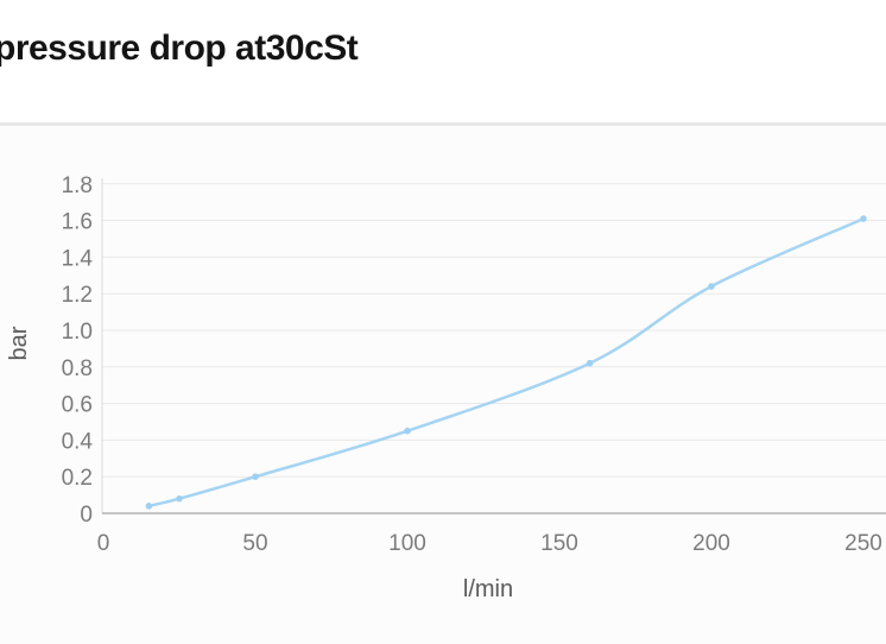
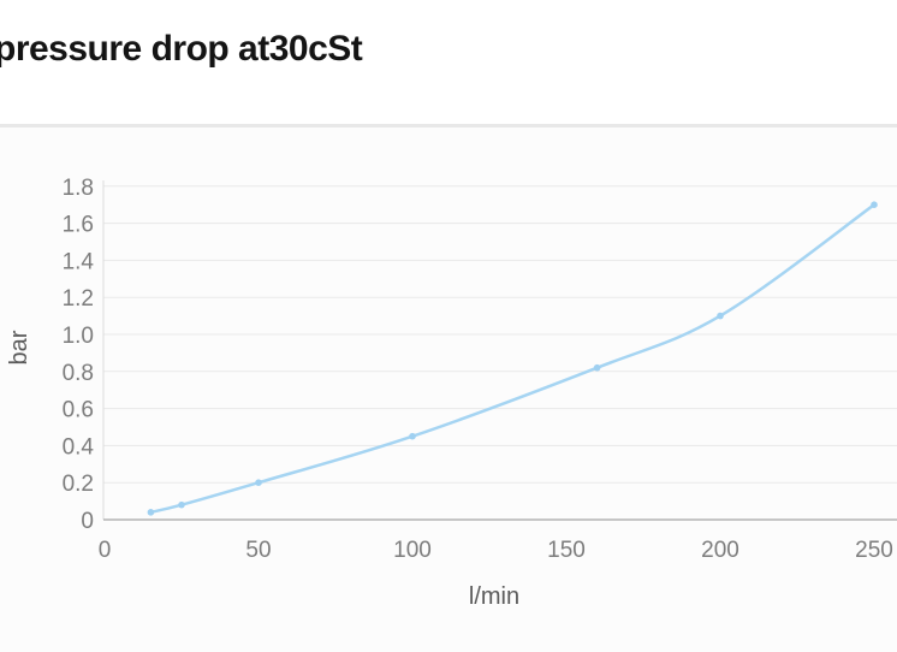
200: 1.24 -> 1.10
250: 1.61 -> 1.70
